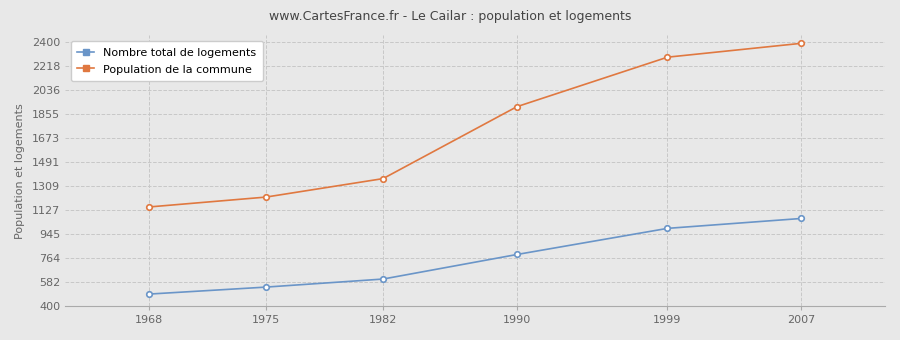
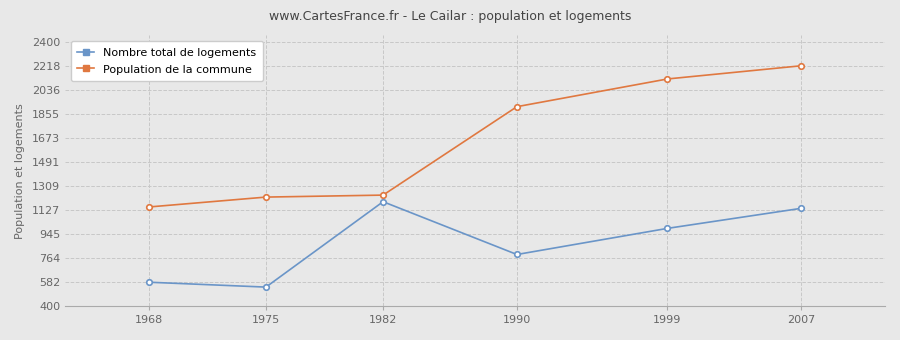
Nombre total de logements/1968: 490 -> 580
Nombre total de logements/1982: 600 -> 1190
Population de la commune/1982: 1360 -> 1240
Population de la commune/1999: 2280 -> 2120
Nombre total de logements/2007: 1060 -> 1140
Population de la commune/2007: 2390 -> 2220
